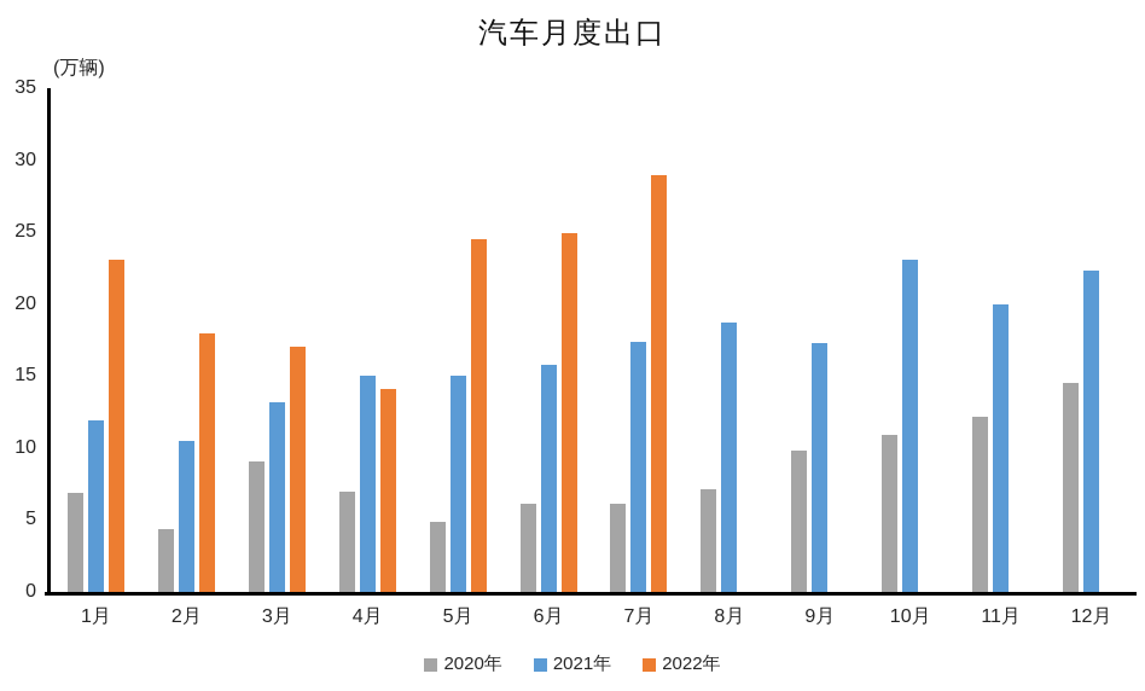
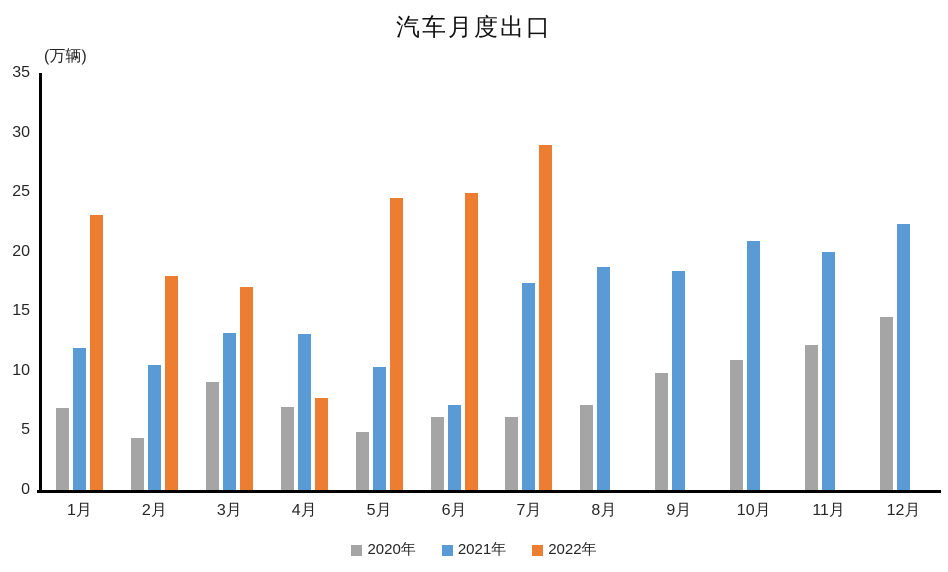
2021年/4月: 15.0 -> 13.1
2022年/4月: 14.1 -> 7.7
2021年/5月: 15.0 -> 10.3
2021年/6月: 15.8 -> 7.1
2021年/9月: 17.3 -> 18.4
2021年/10月: 23.1 -> 20.9
